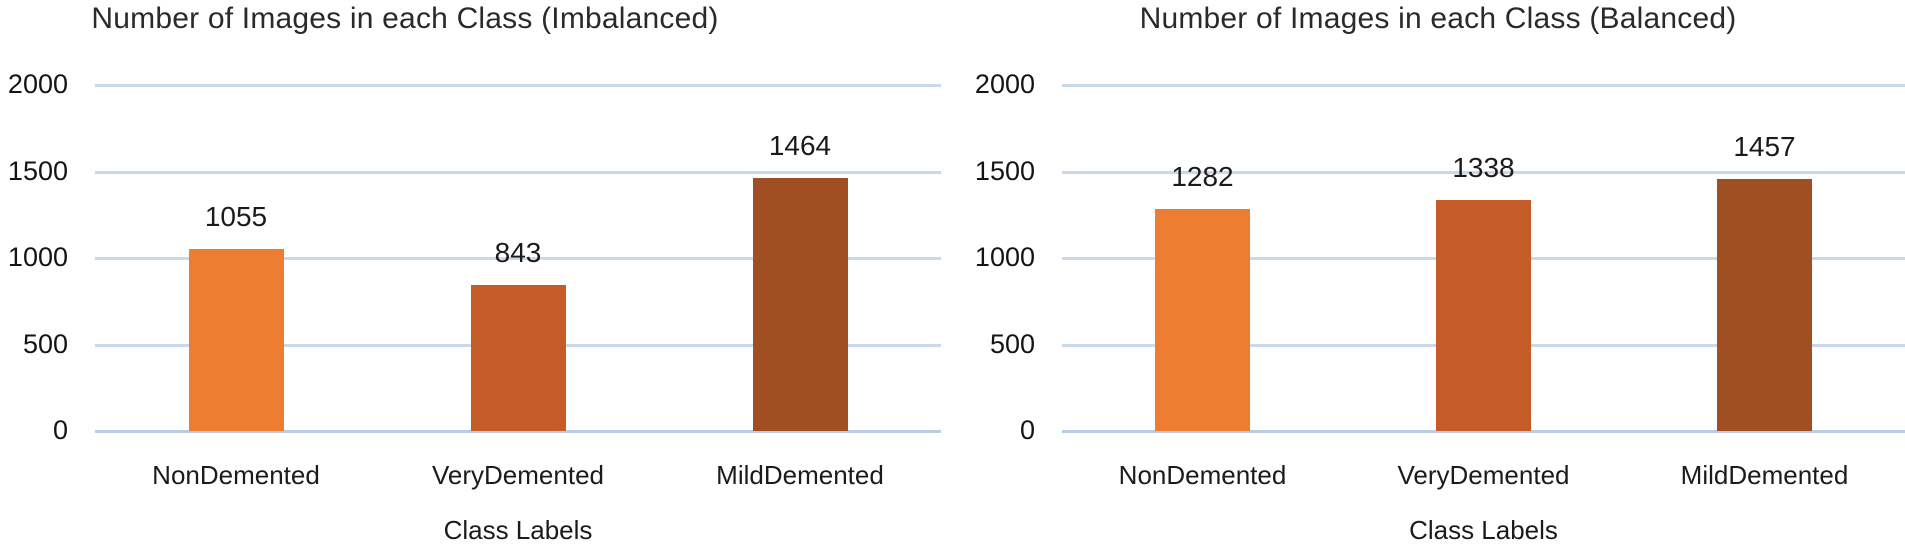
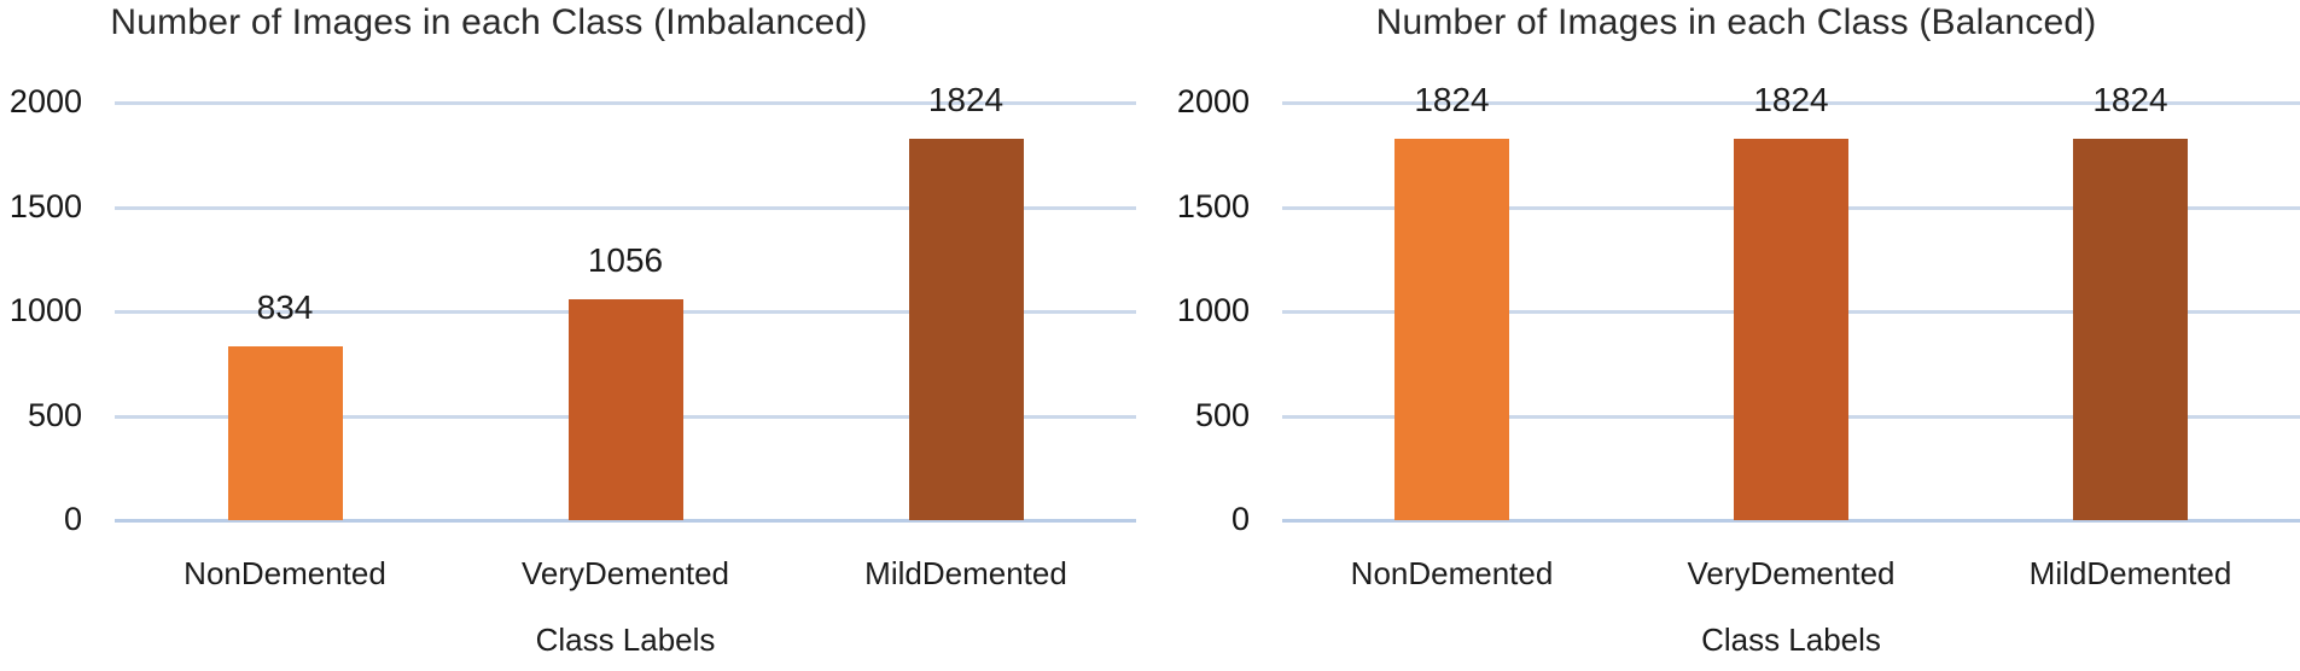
Number of Images in each Class (Imbalanced)/NonDemented: 1055 -> 834
Number of Images in each Class (Imbalanced)/VeryDemented: 843 -> 1056
Number of Images in each Class (Imbalanced)/MildDemented: 1464 -> 1824
Number of Images in each Class (Balanced)/NonDemented: 1282 -> 1824
Number of Images in each Class (Balanced)/VeryDemented: 1338 -> 1824
Number of Images in each Class (Balanced)/MildDemented: 1457 -> 1824
